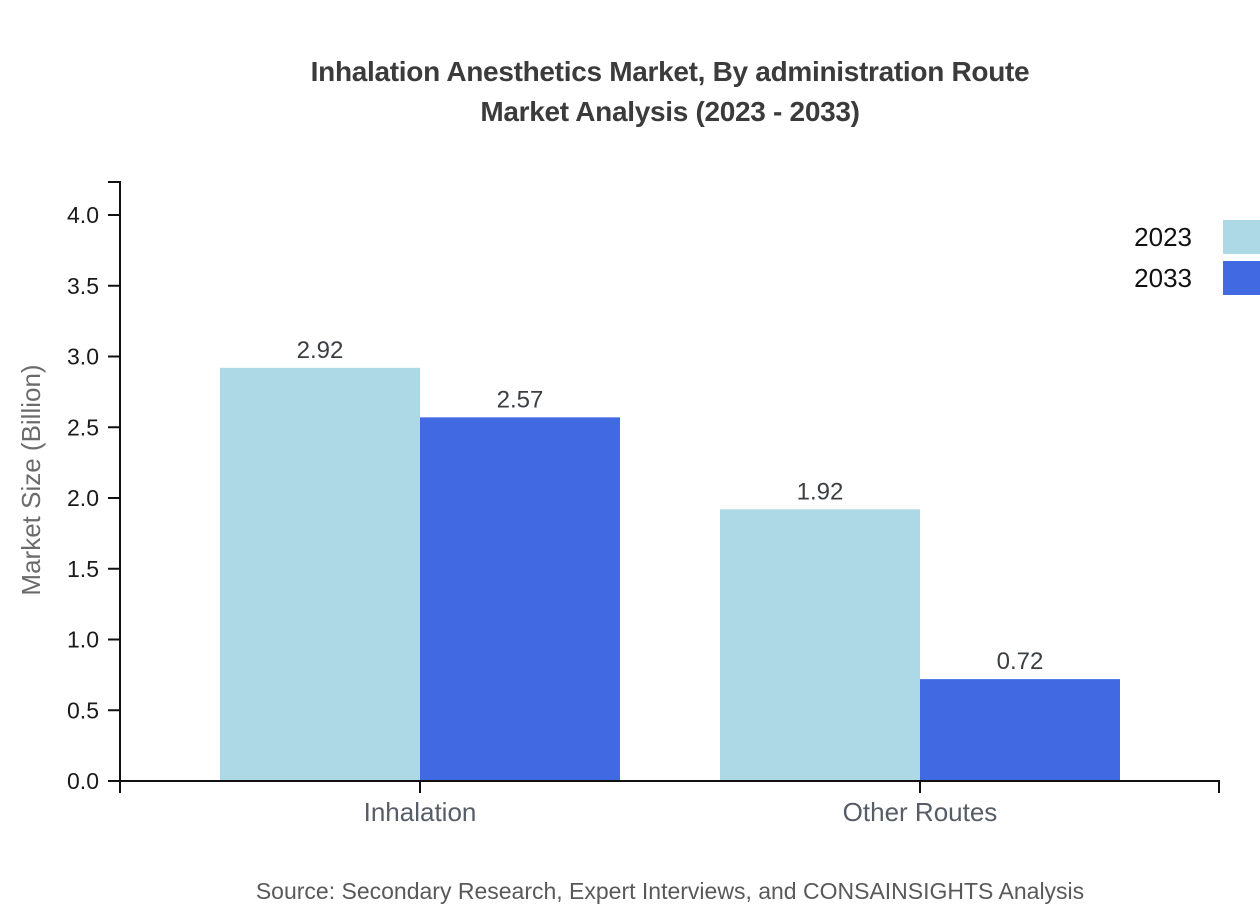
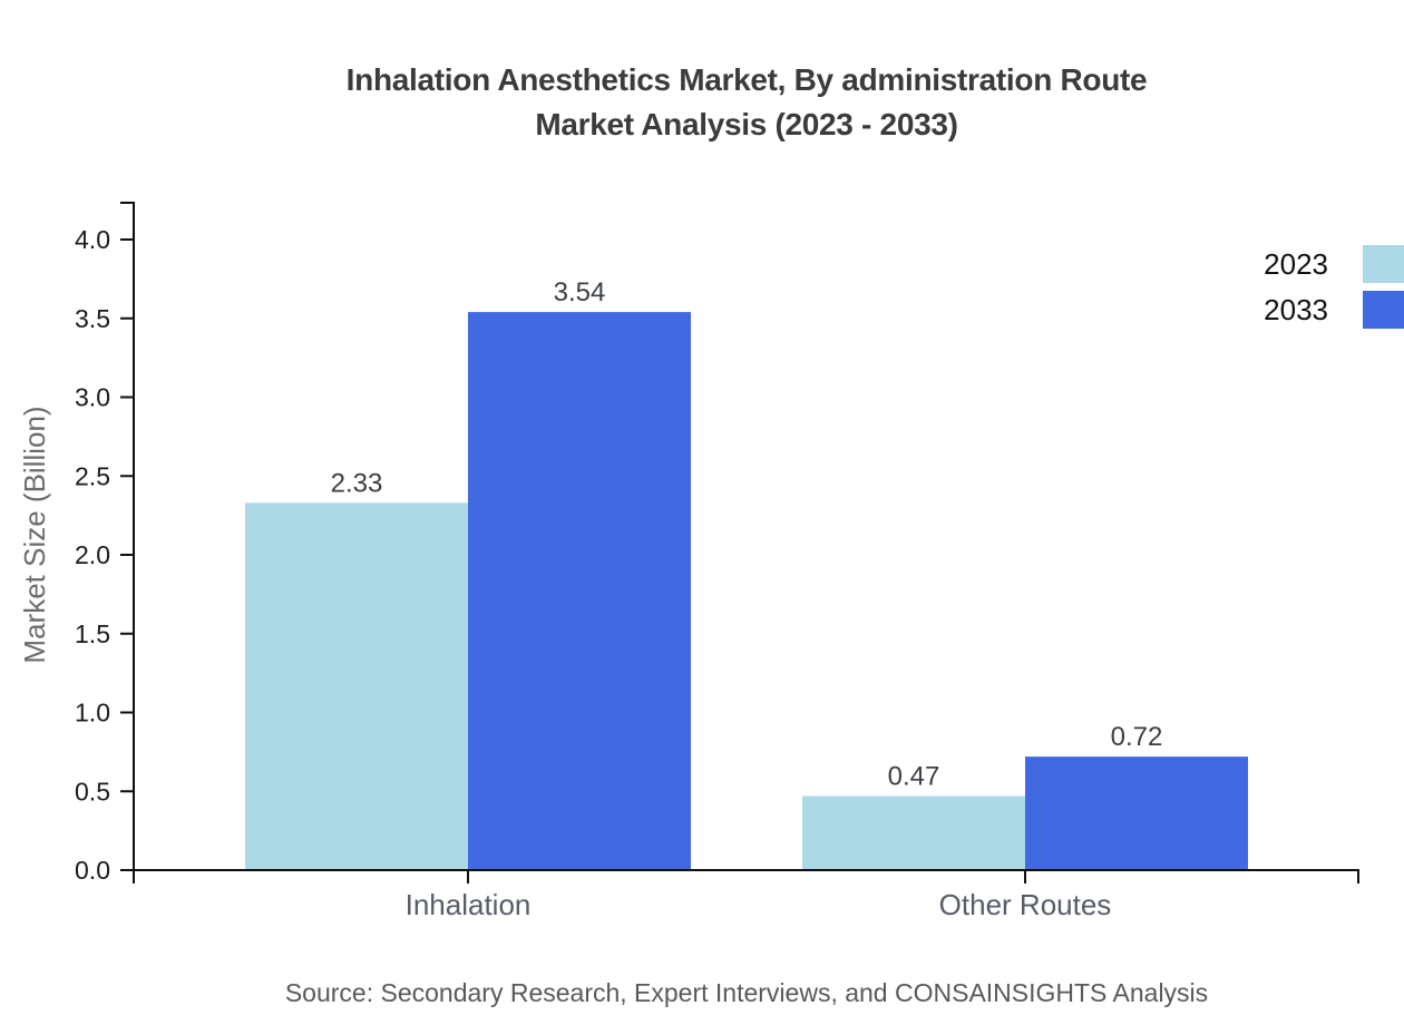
2023/Inhalation: 2.92 -> 2.33
2033/Inhalation: 2.57 -> 3.54
2023/Other Routes: 1.92 -> 0.47
